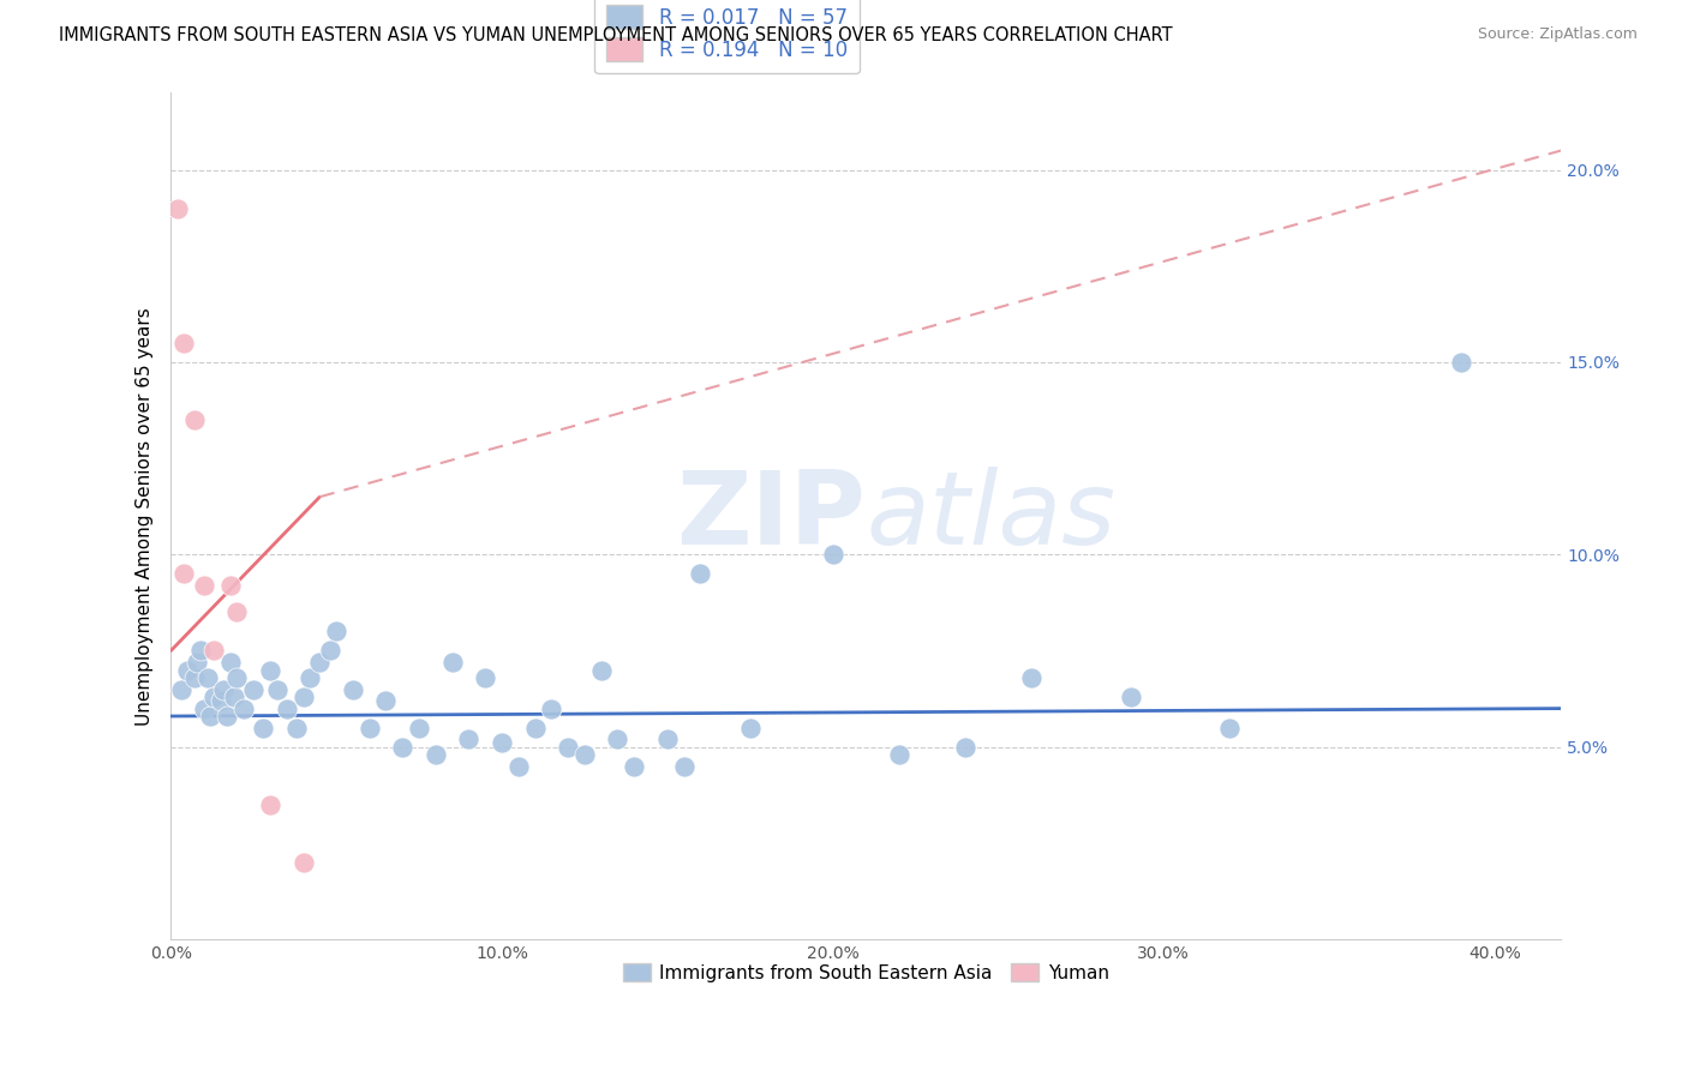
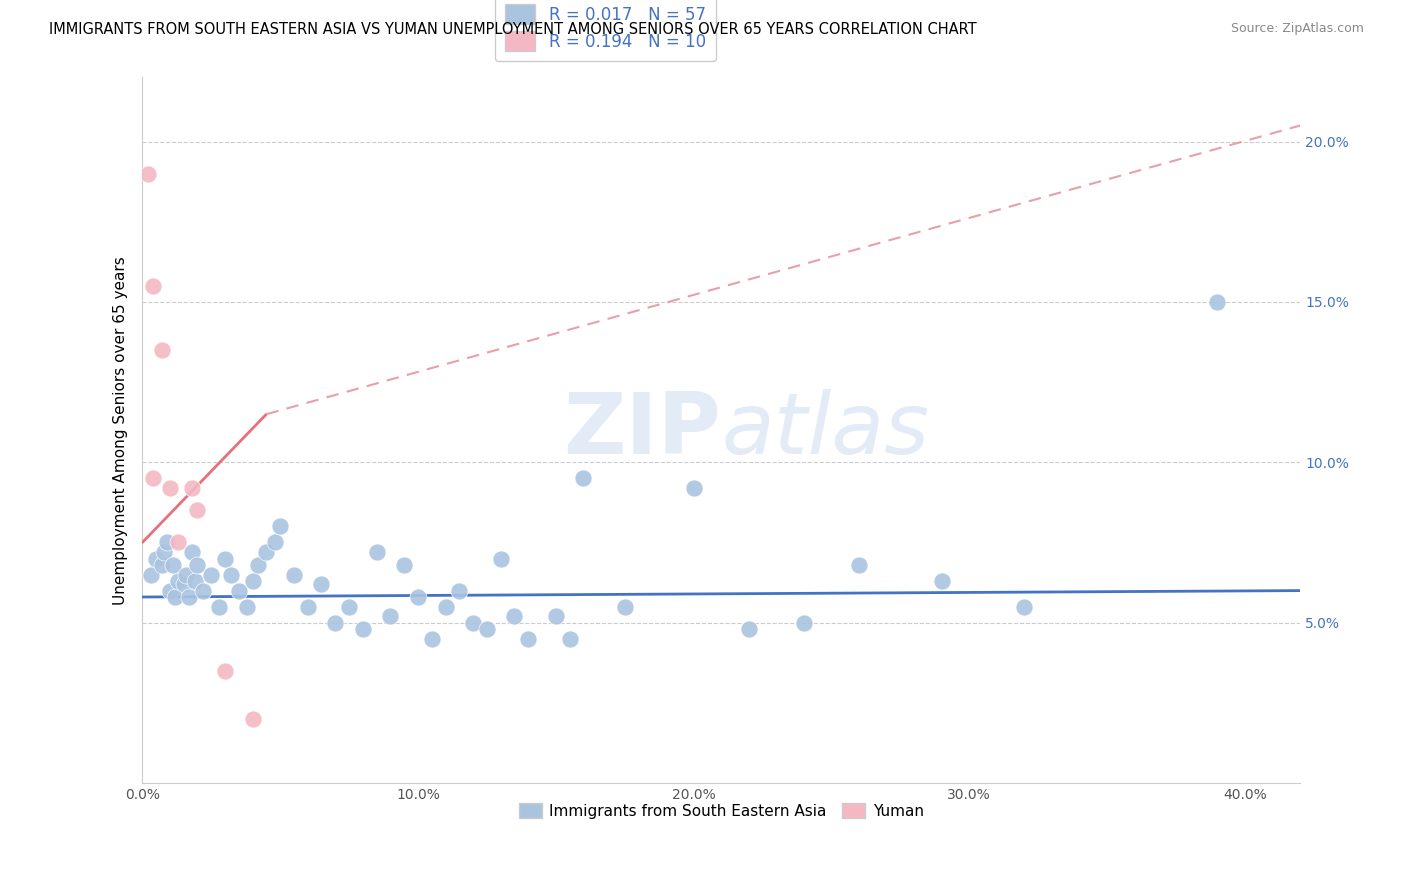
Immigrants from South Eastern Asia/10.0%: 5.1% -> 5.8%
Immigrants from South Eastern Asia/20.0%: 10.0% -> 9.2%
